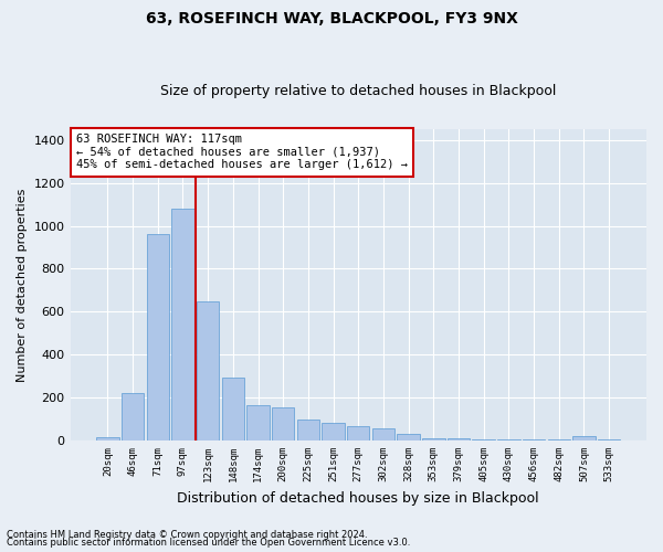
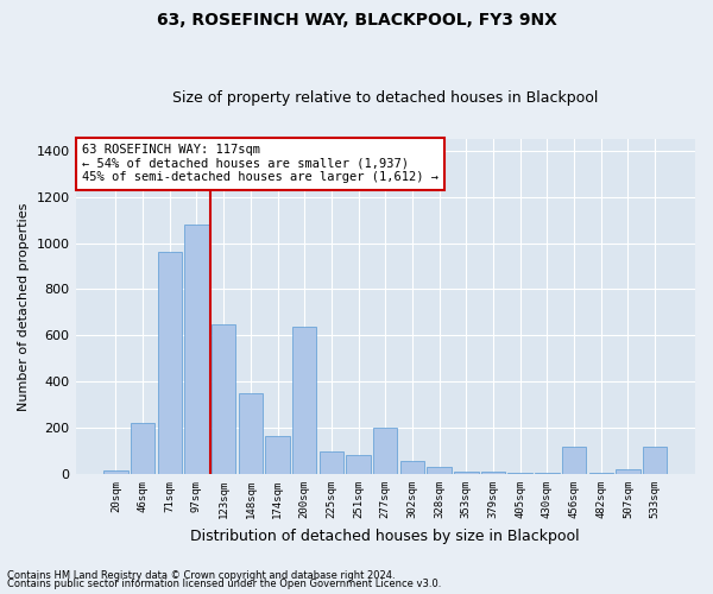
148sqm: 300 -> 350
200sqm: 160 -> 640
277sqm: 60 -> 200
456sqm: 0 -> 120
533sqm: 0 -> 120
